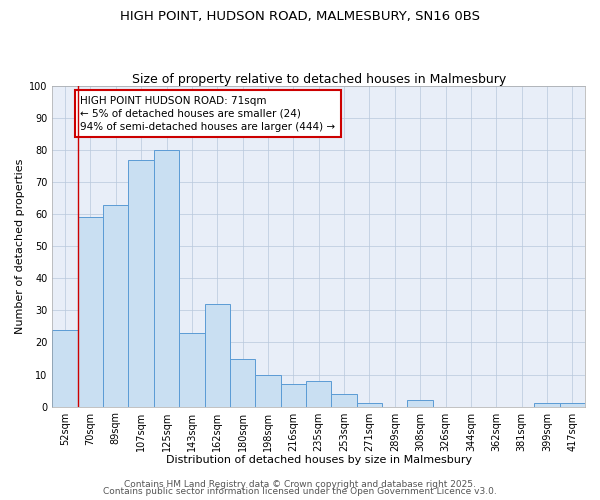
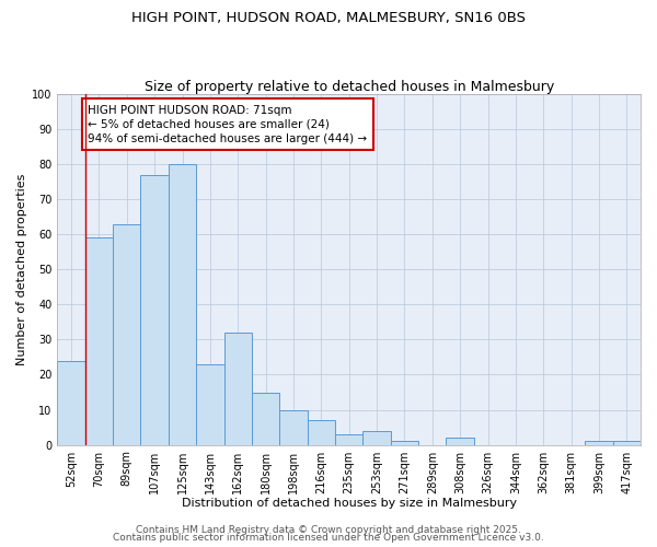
235sqm: 8 -> 3
